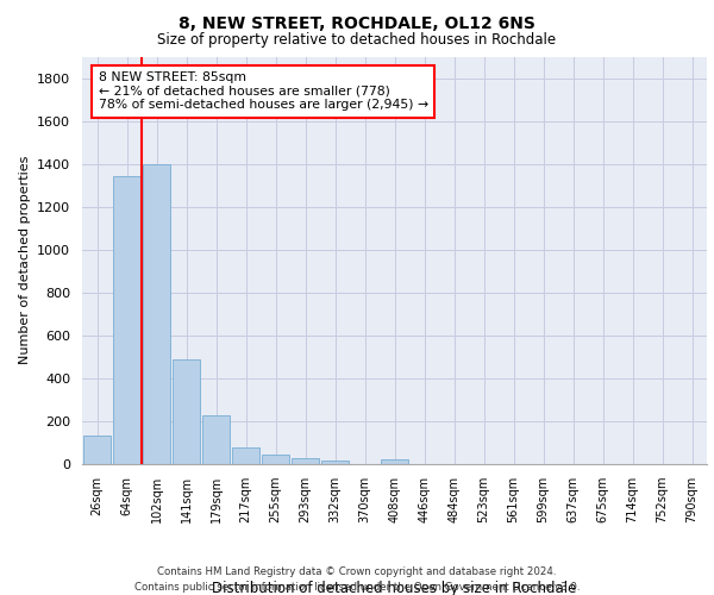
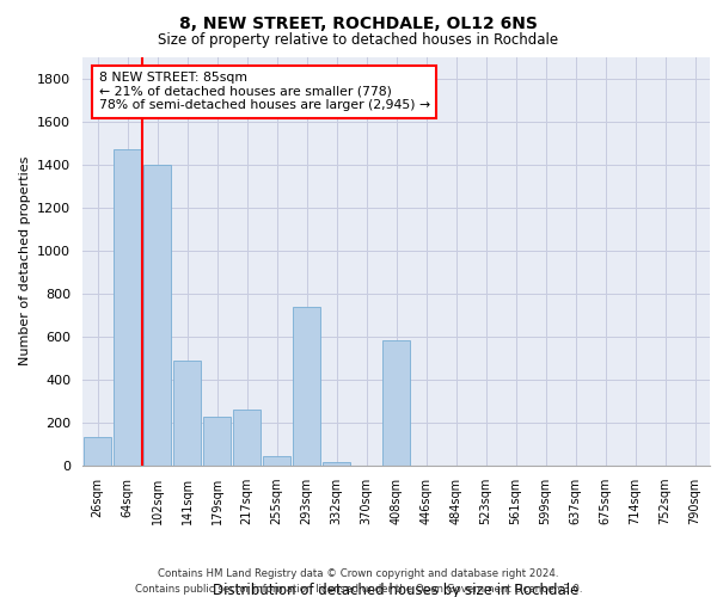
64sqm: 1340 -> 1470
217sqm: 80 -> 260
293sqm: 30 -> 740
408sqm: 20 -> 580
